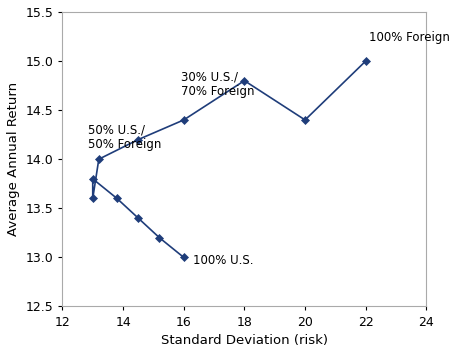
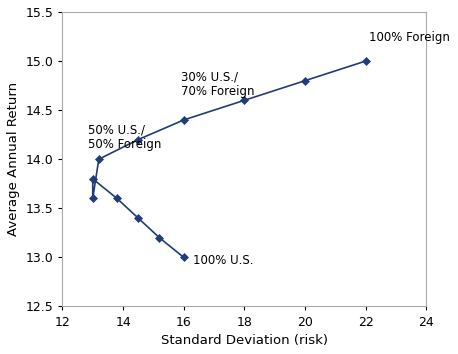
18: 14.8 -> 14.6
20: 14.4 -> 14.8
